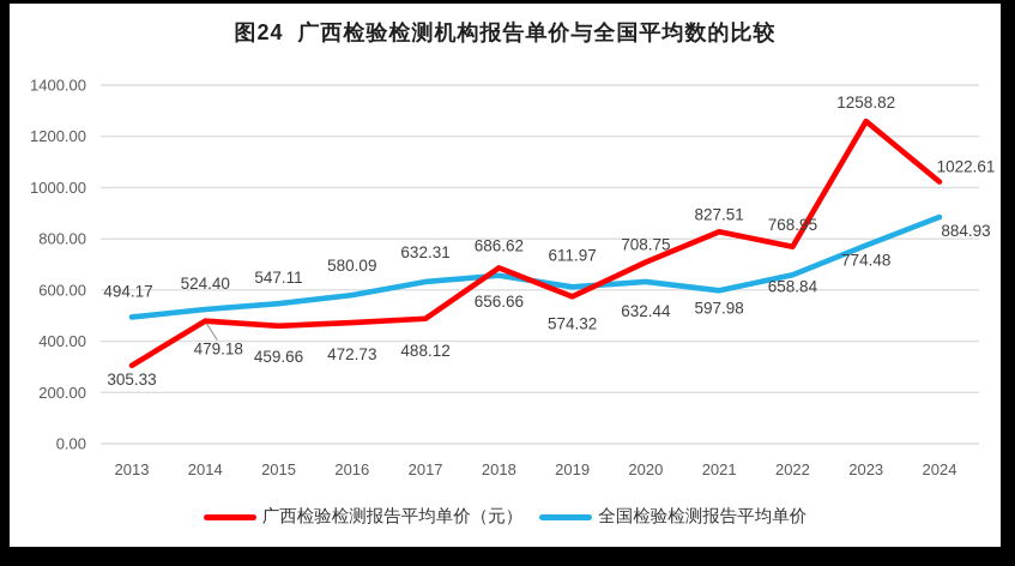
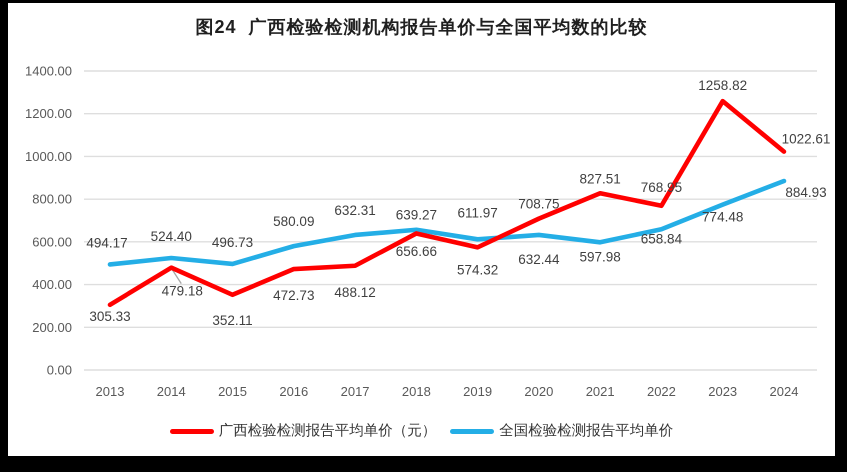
广西检验检测报告平均单价（元）/2015: 459.66 -> 352.11
全国检验检测报告平均单价/2015: 547.11 -> 496.73
广西检验检测报告平均单价（元）/2018: 686.62 -> 639.27
